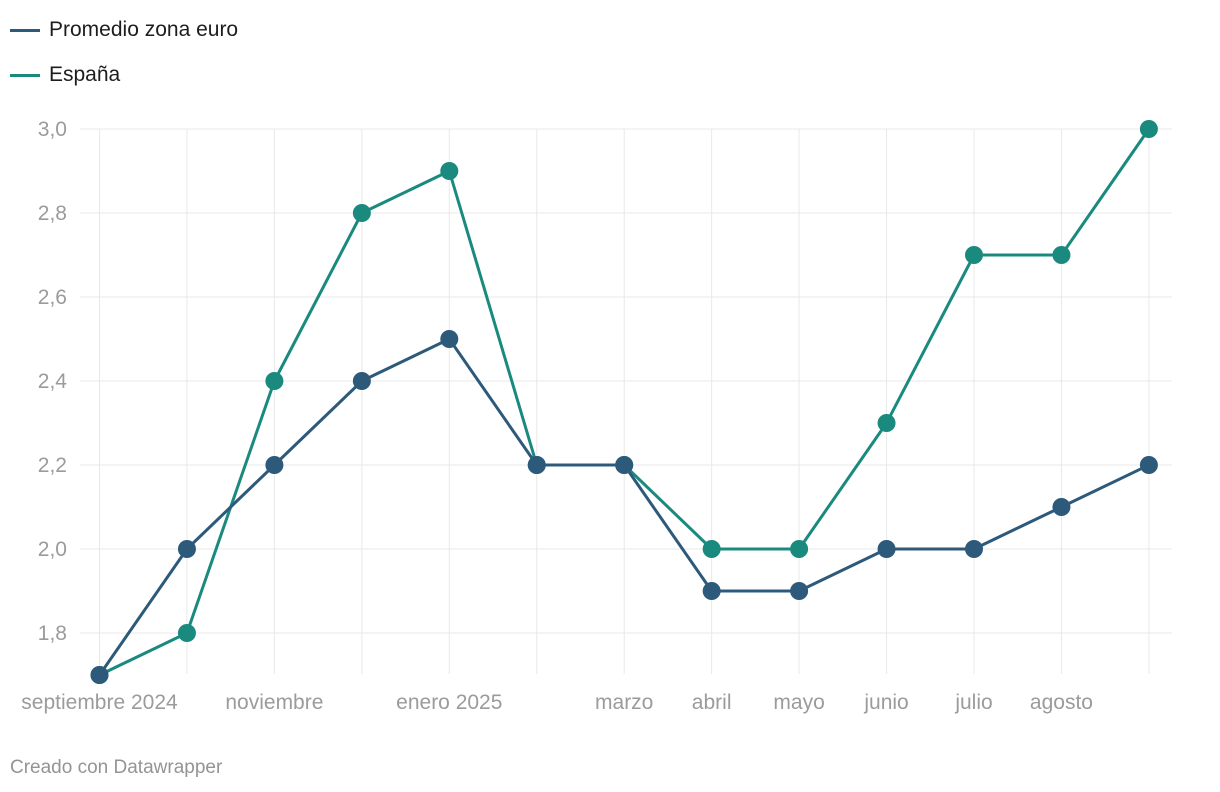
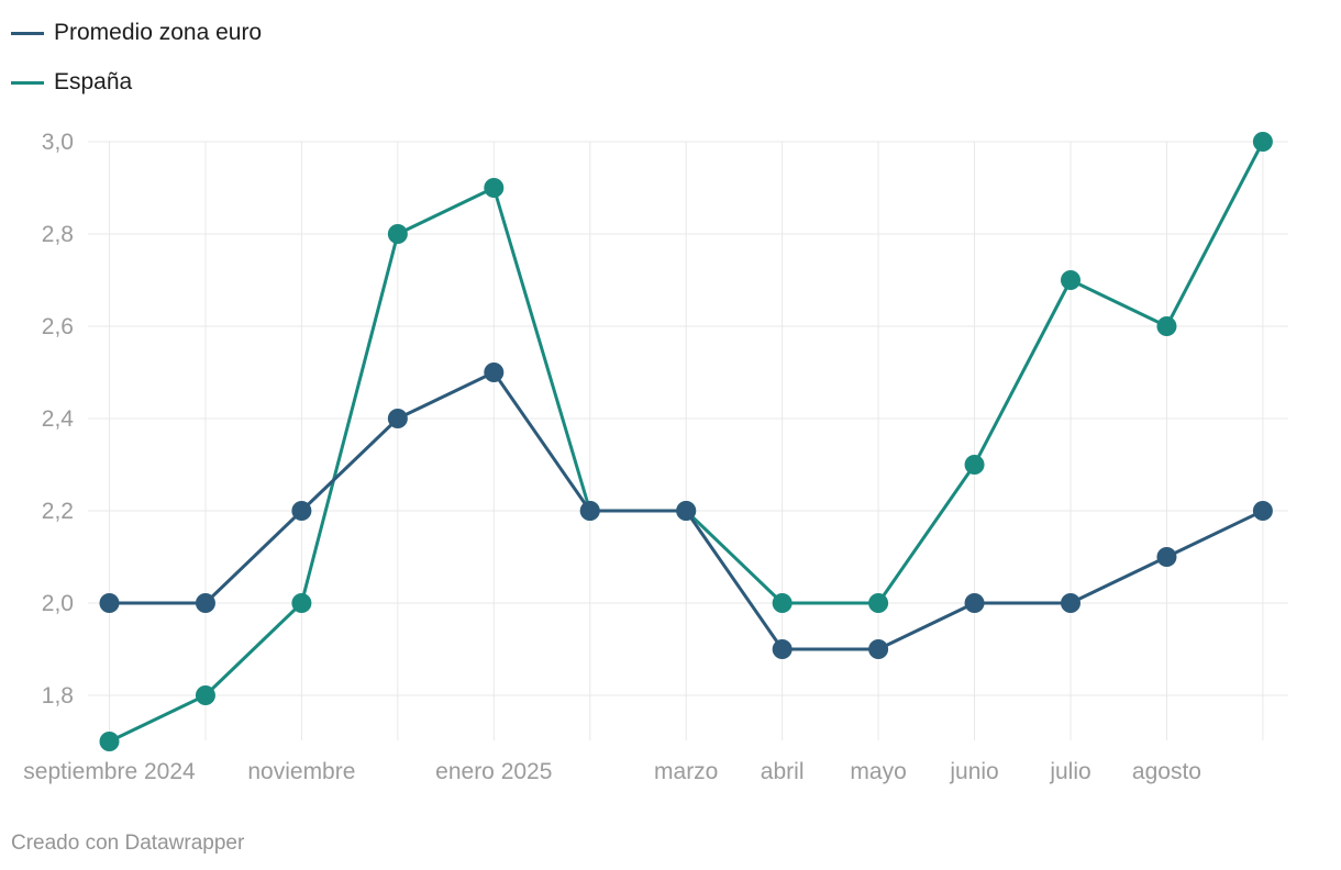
Promedio zona euro/septiembre 2024: 1,7 -> 2,0
España/noviembre: 2,4 -> 2,0
España/agosto: 2,7 -> 2,6
